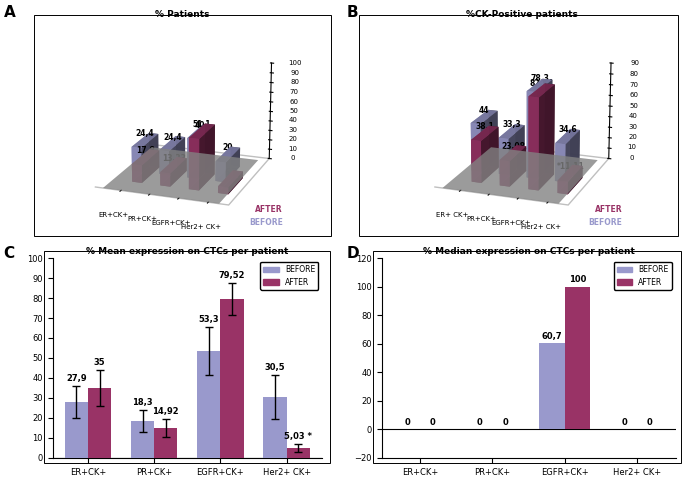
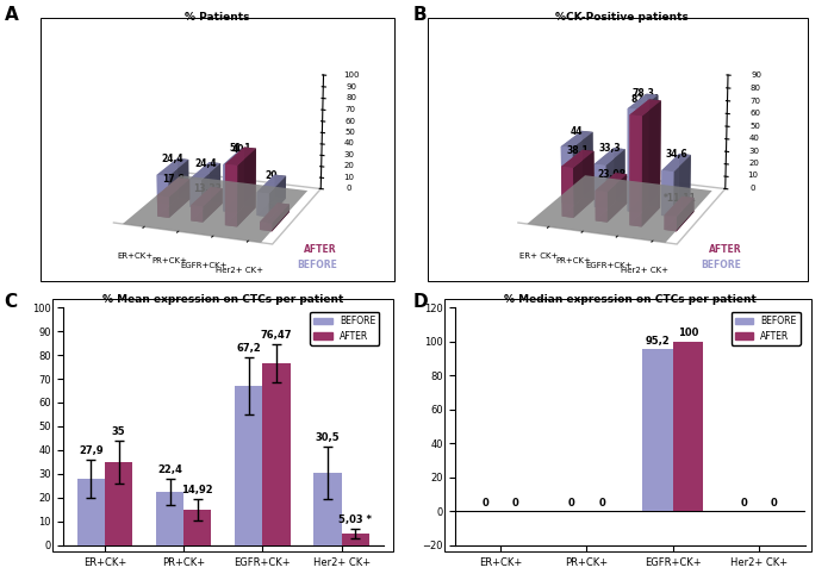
% Mean expression on CTCs per patient/BEFORE/PR+CK+: 18,3 -> 22,4
% Mean expression on CTCs per patient/BEFORE/EGFR+CK+: 53,3 -> 67,2
% Mean expression on CTCs per patient/AFTER/EGFR+CK+: 79,52 -> 76,47
% Median expression on CTCs per patient/BEFORE/EGFR+CK+: 60,7 -> 95,2
